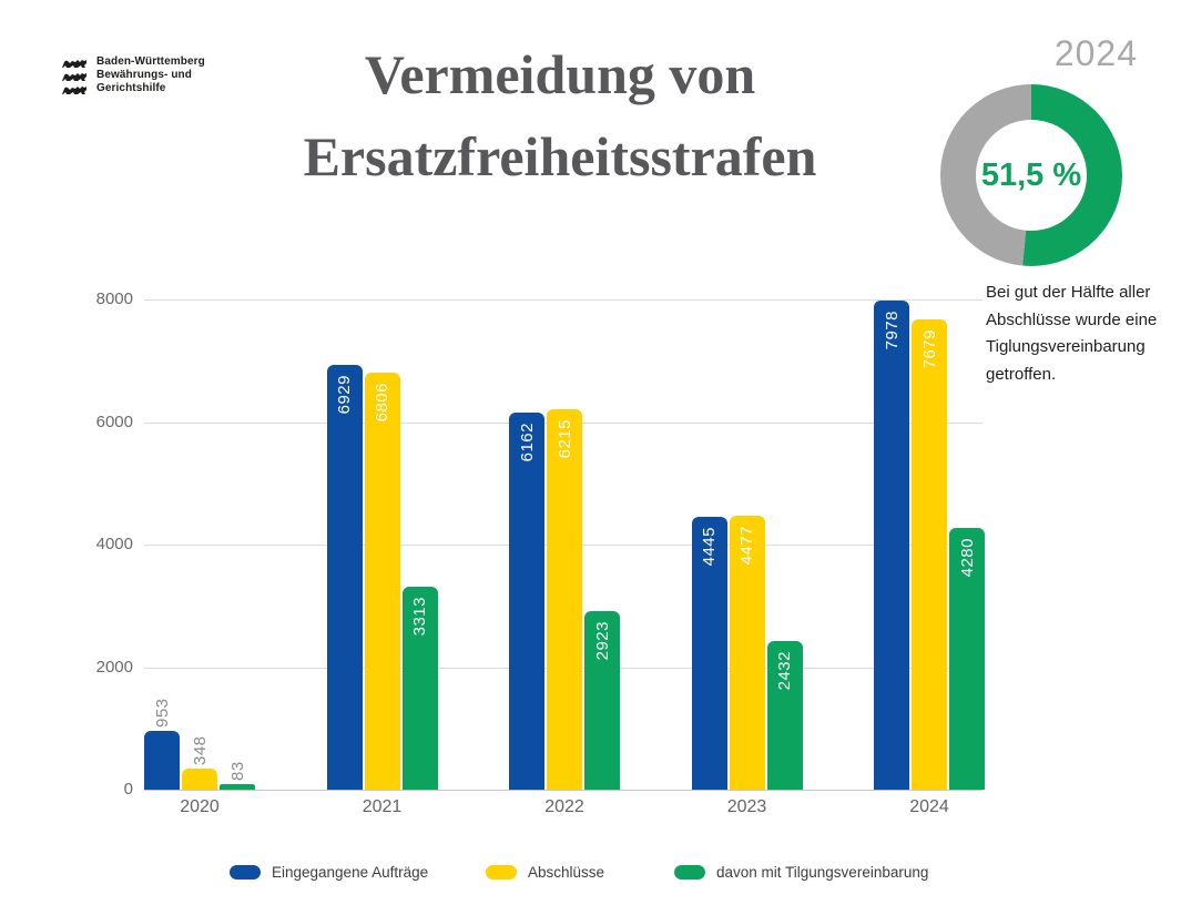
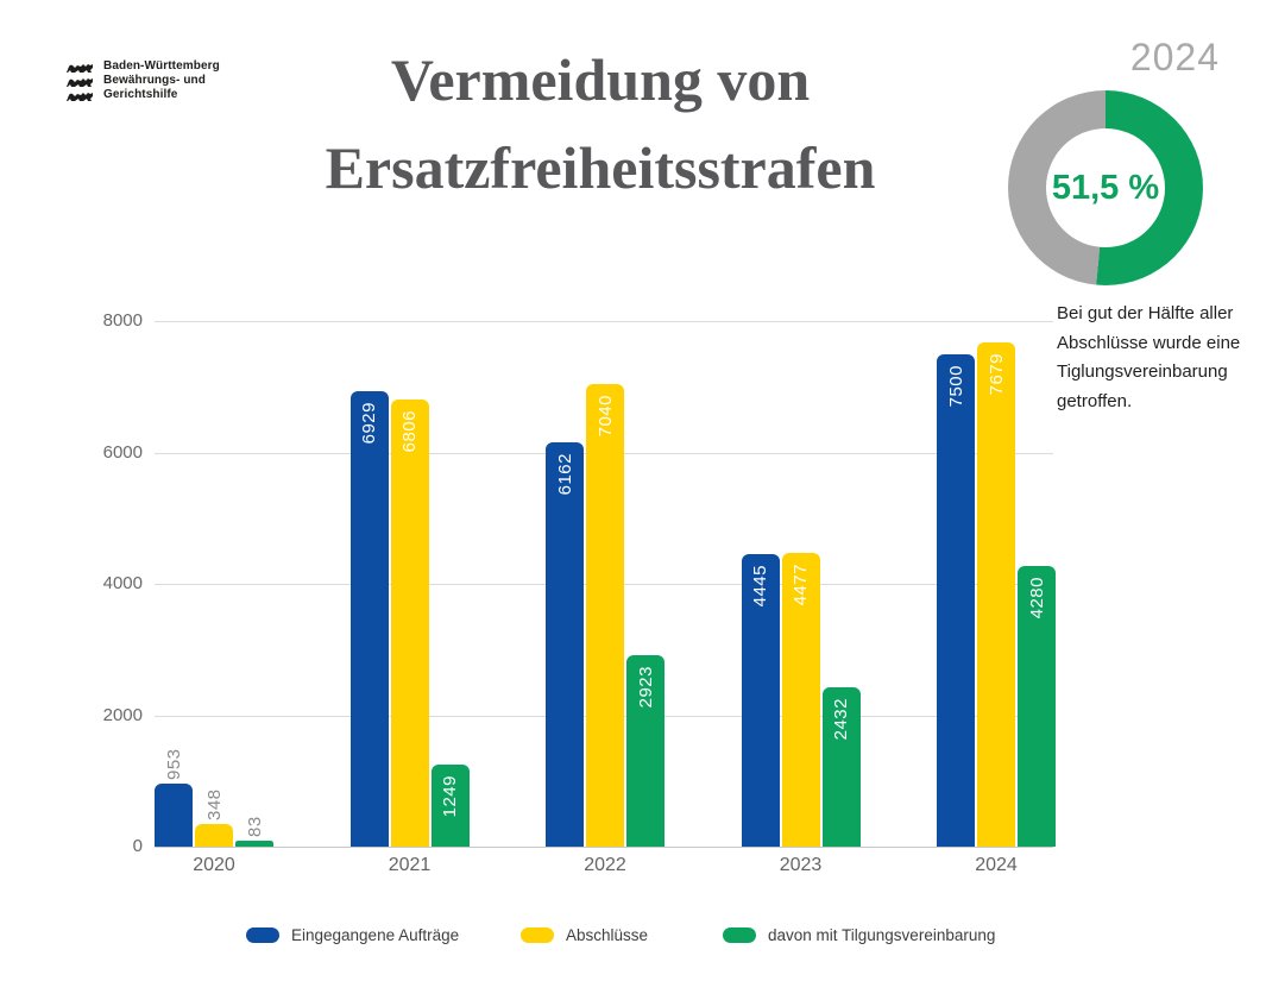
davon mit Tilgungsvereinbarung/2021: 3313 -> 1249
Abschlüsse/2022: 6215 -> 7040
Eingegangene Aufträge/2024: 7978 -> 7500
